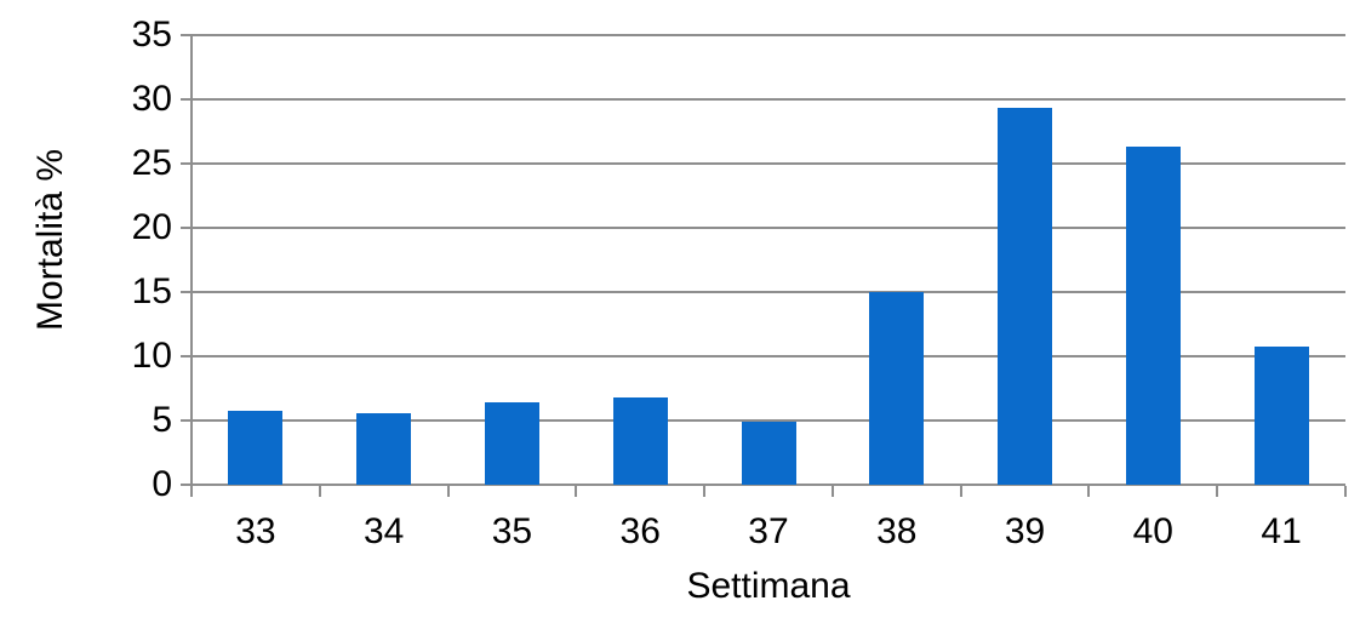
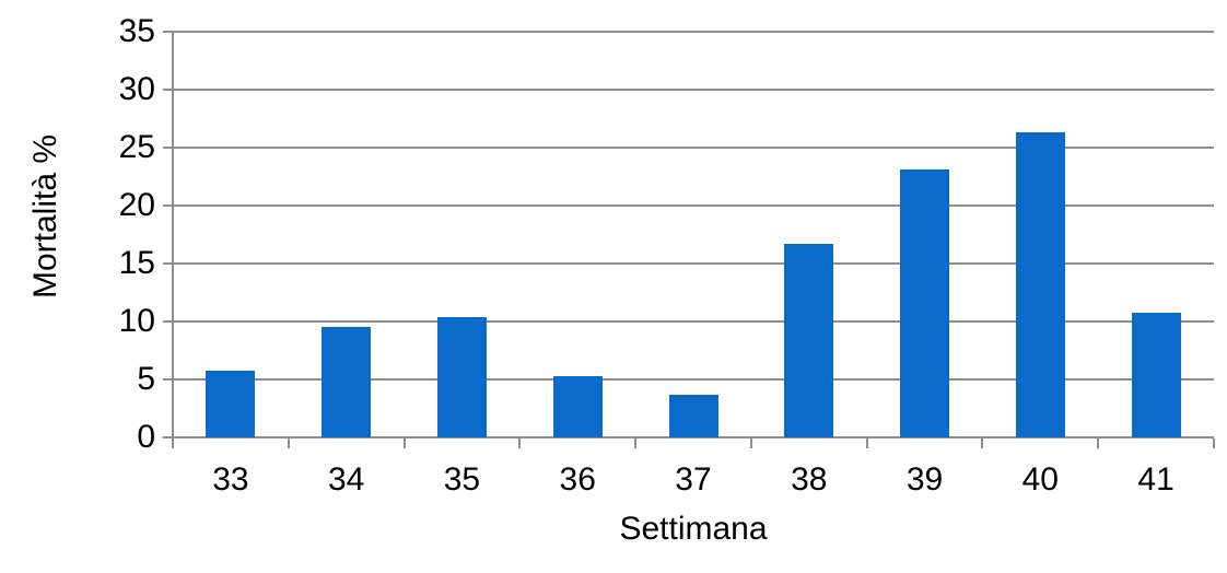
34: 5.6 -> 9.5
35: 6.4 -> 10.4
36: 6.8 -> 5.3
37: 4.9 -> 3.7
38: 15.0 -> 16.7
39: 29.3 -> 23.1
